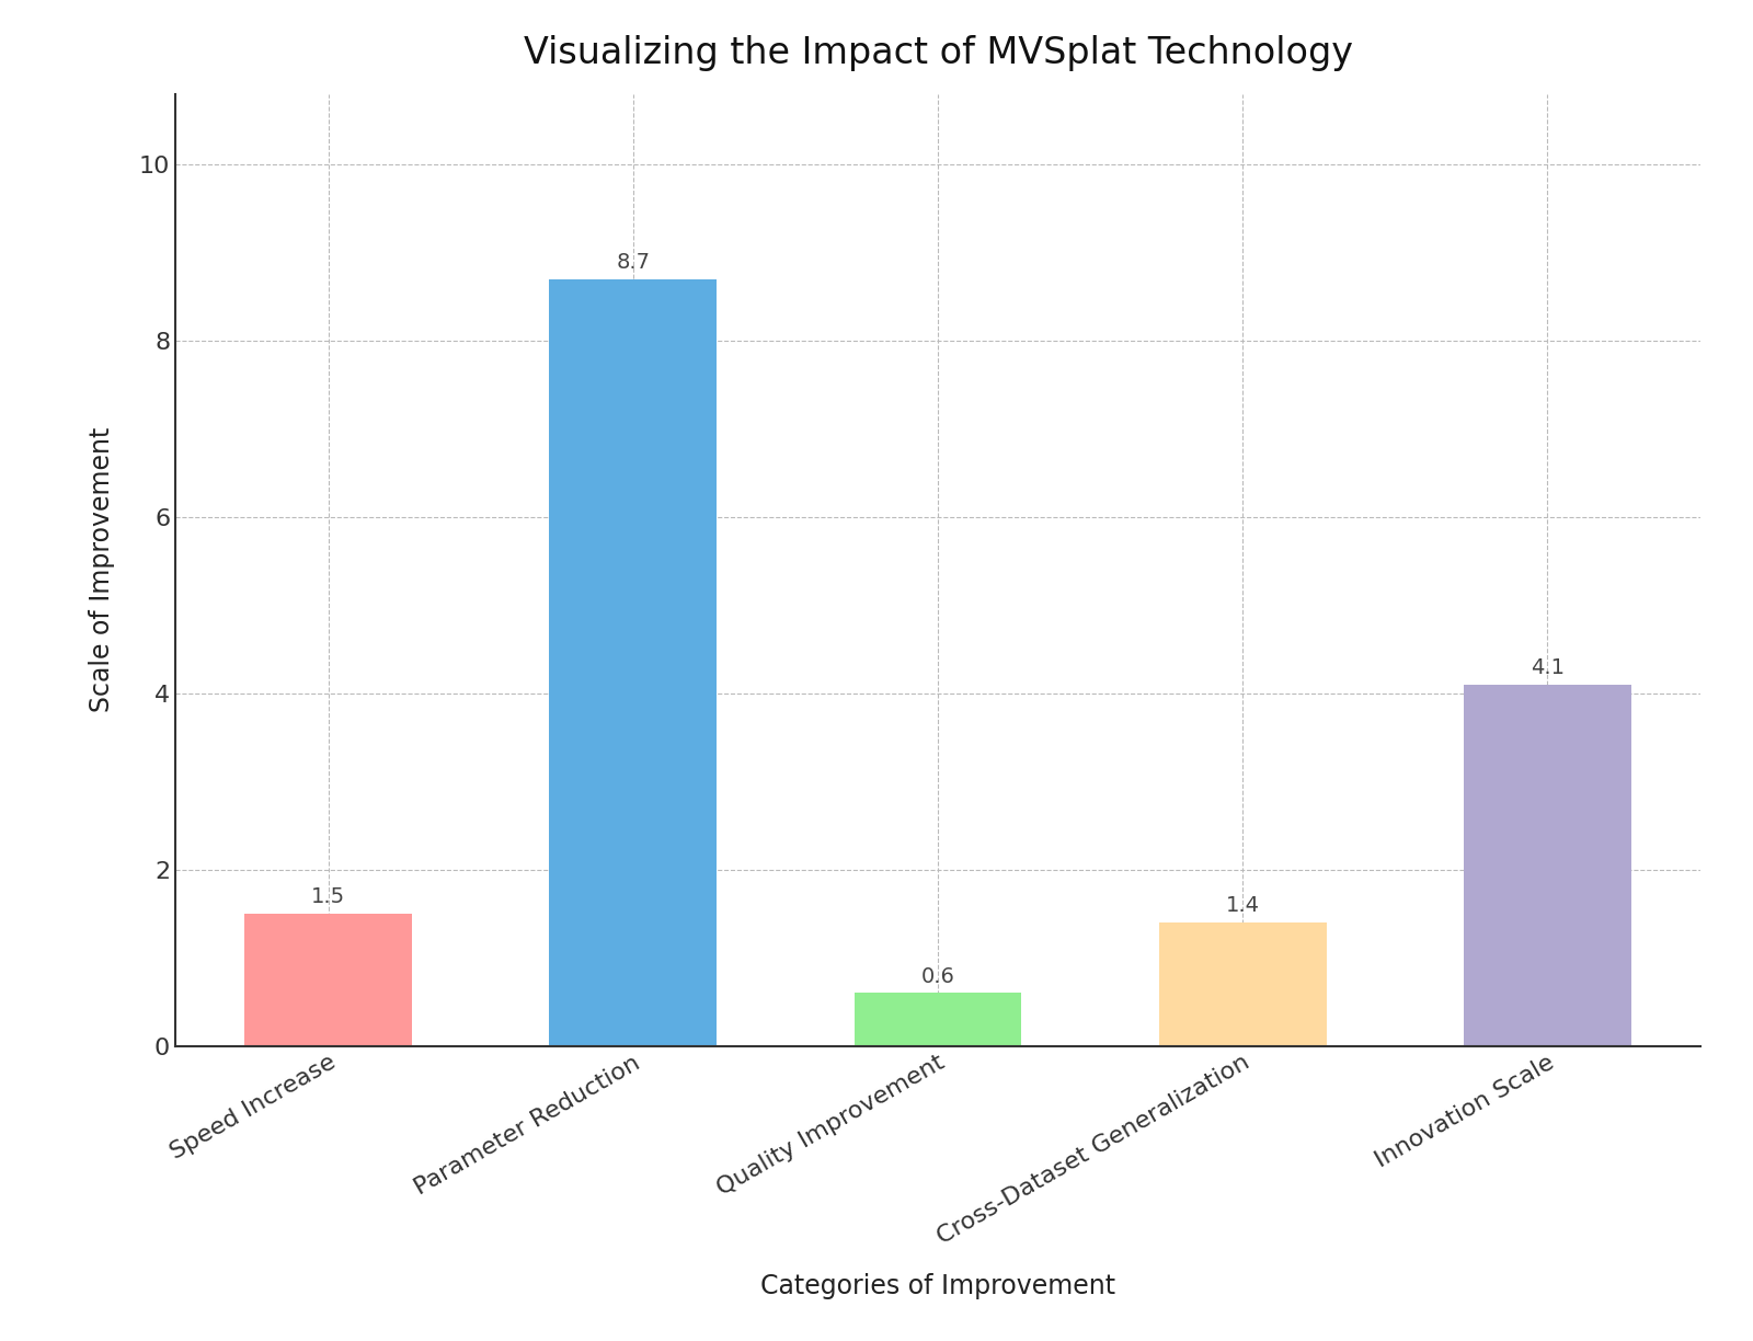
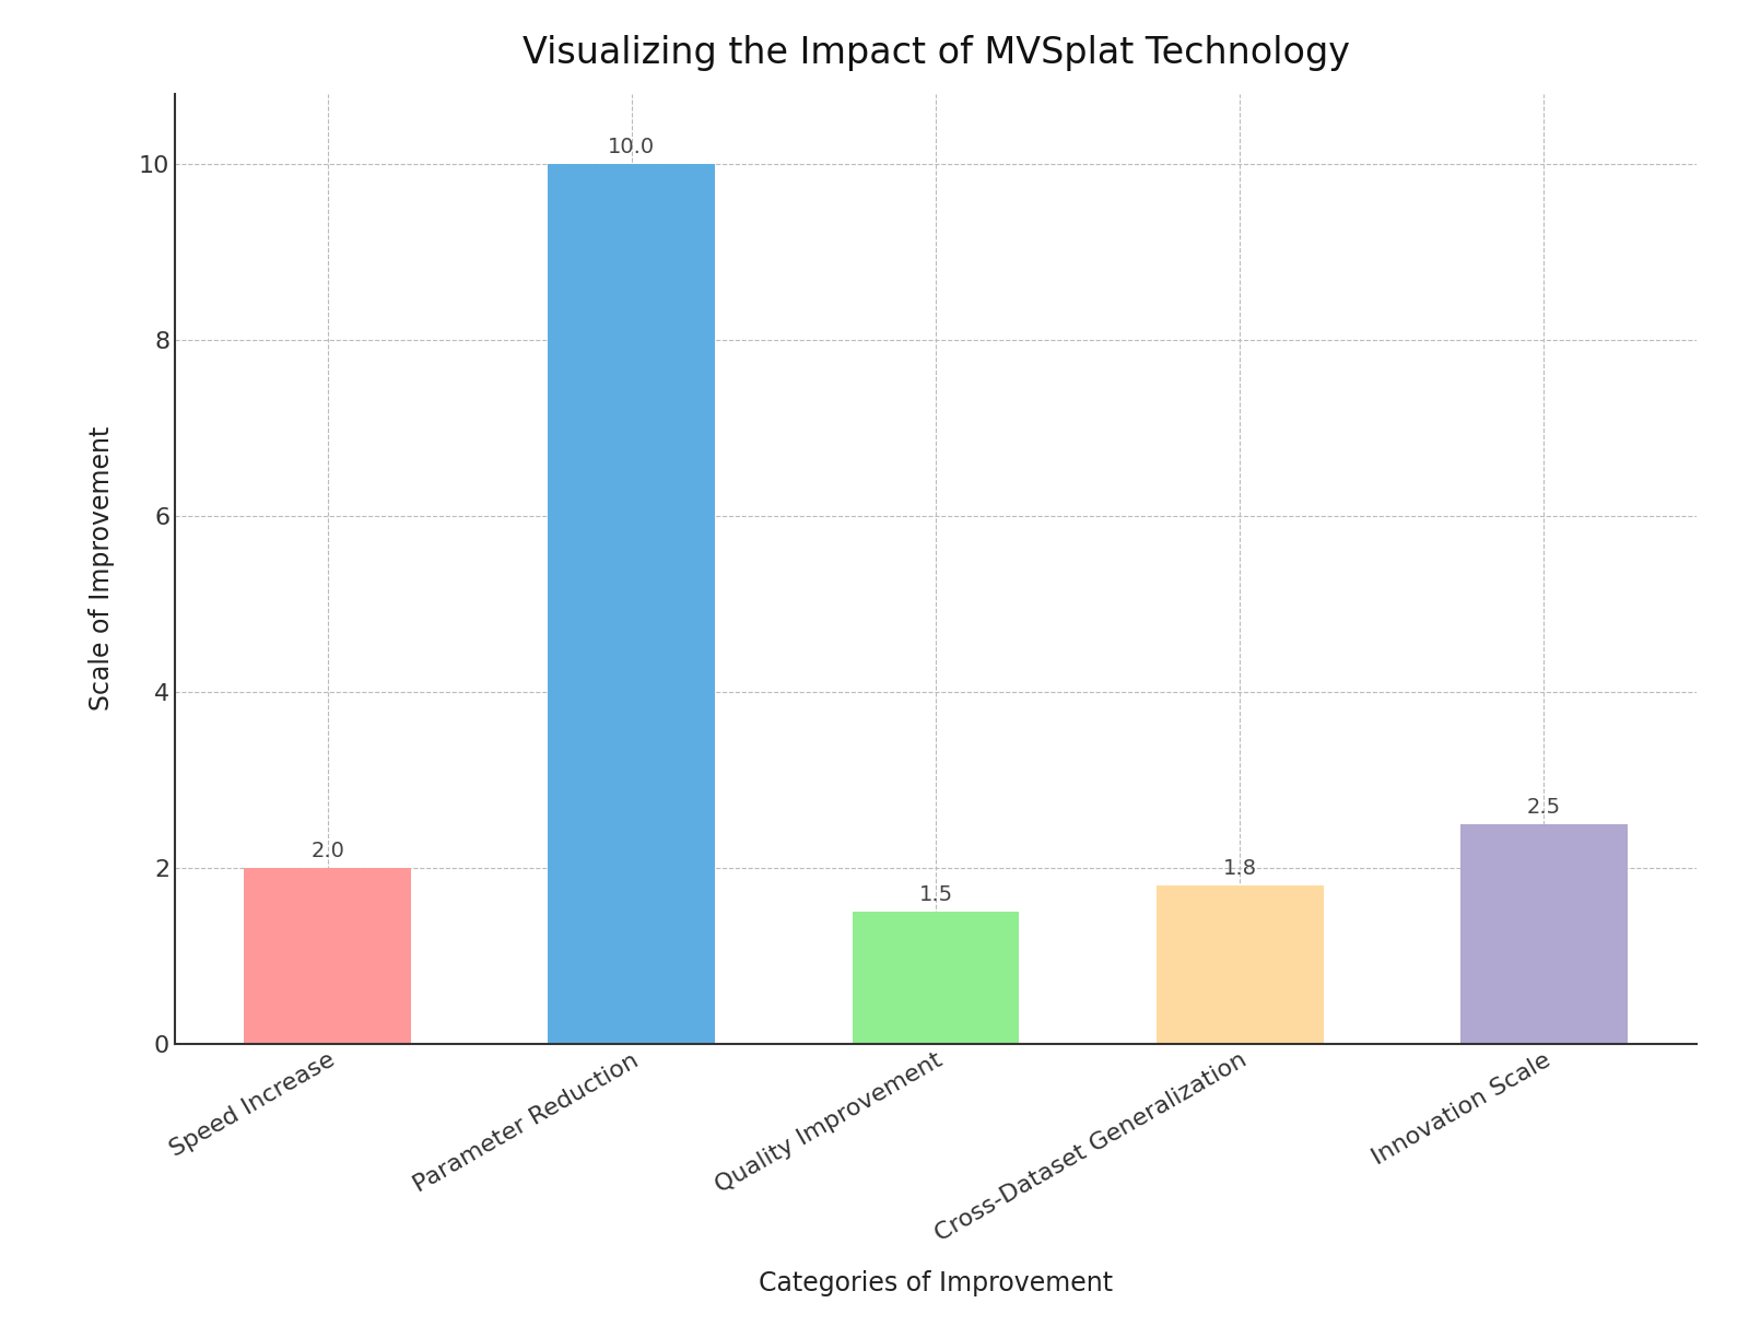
Speed Increase: 1.5 -> 2.0
Parameter Reduction: 8.7 -> 10.0
Quality Improvement: 0.6 -> 1.5
Cross-Dataset Generalization: 1.4 -> 1.8
Innovation Scale: 4.1 -> 2.5
